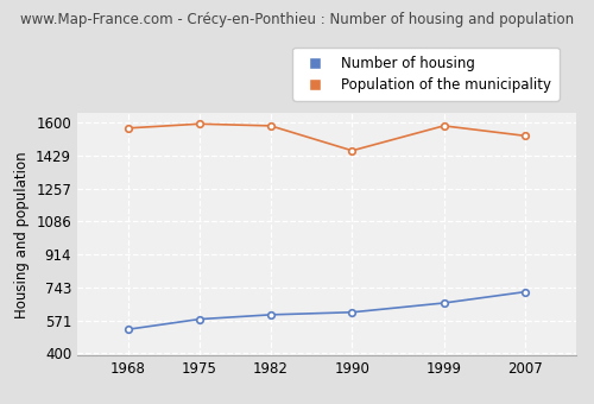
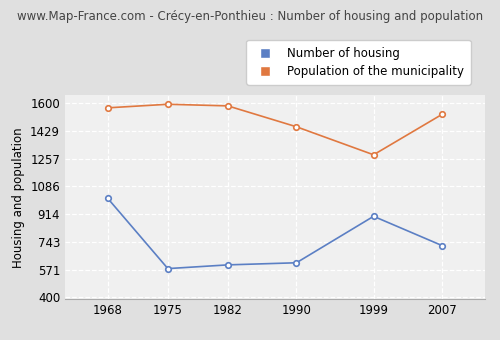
Number of housing/1968: 520 -> 1010
Number of housing/1999: 660 -> 900
Population of the municipality/1999: 1580 -> 1280
